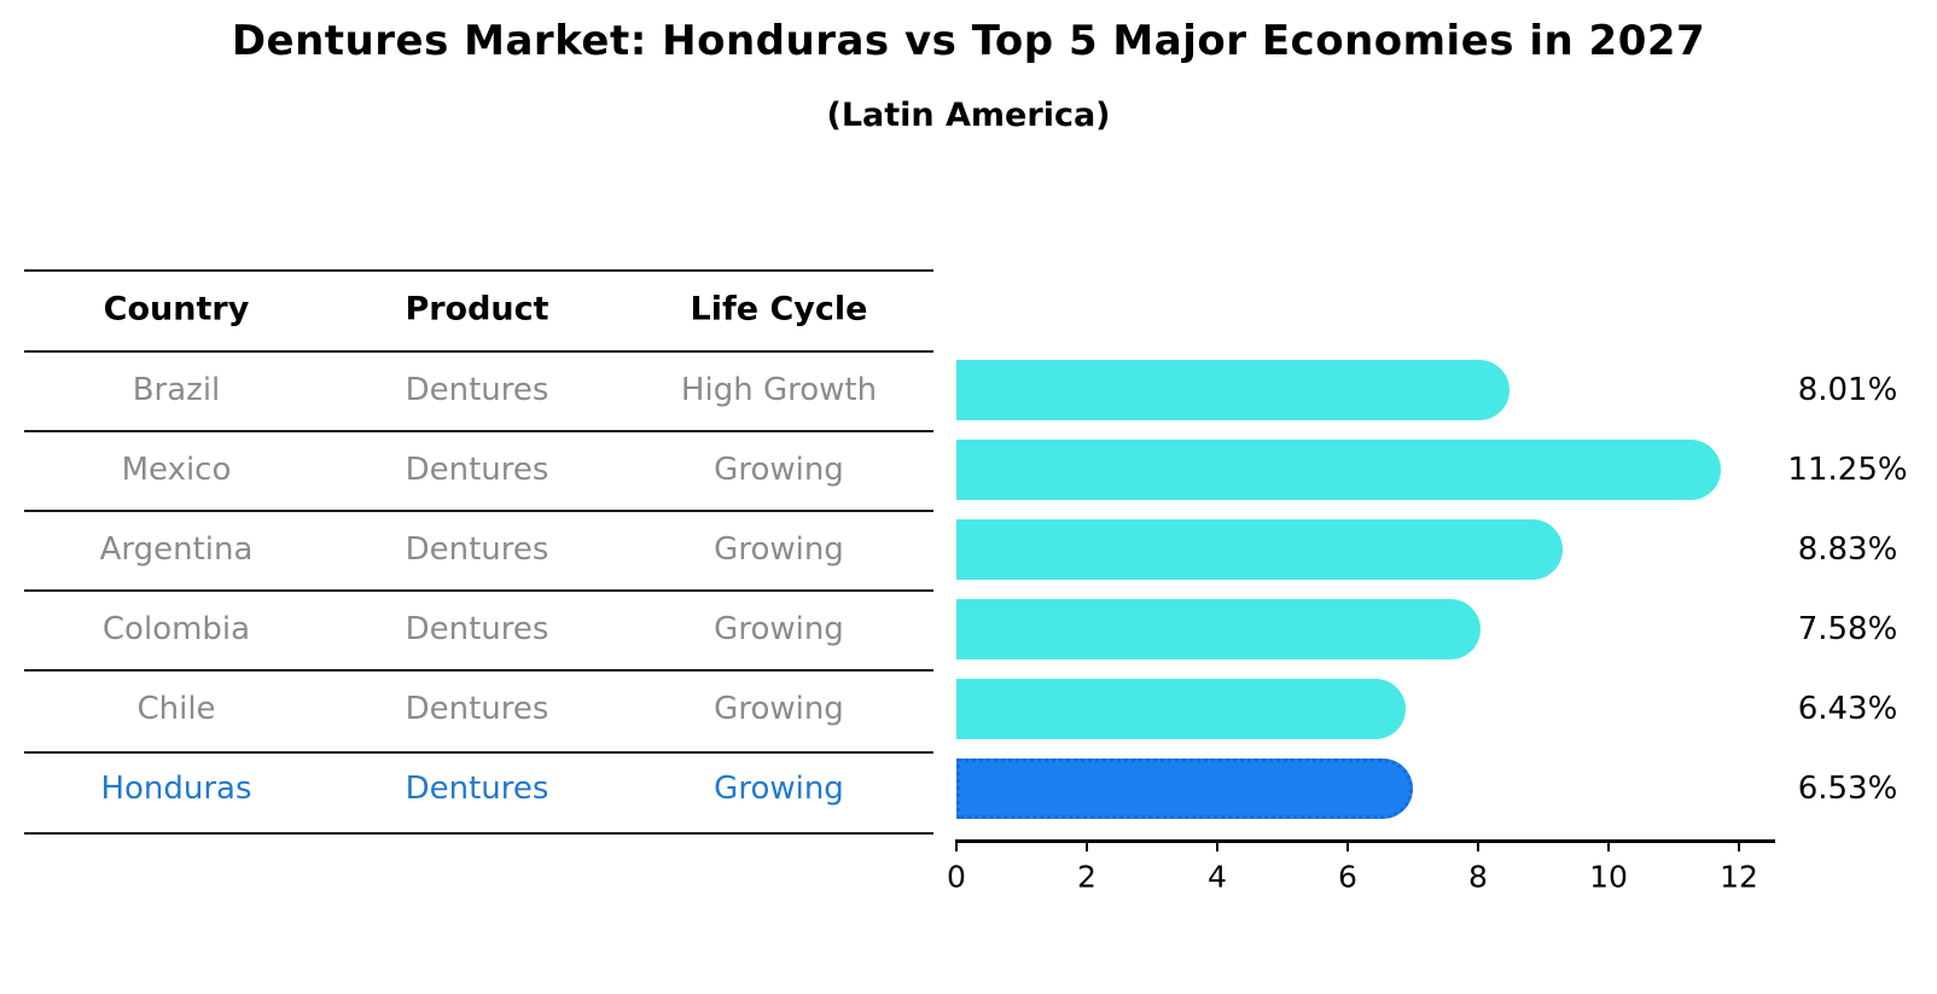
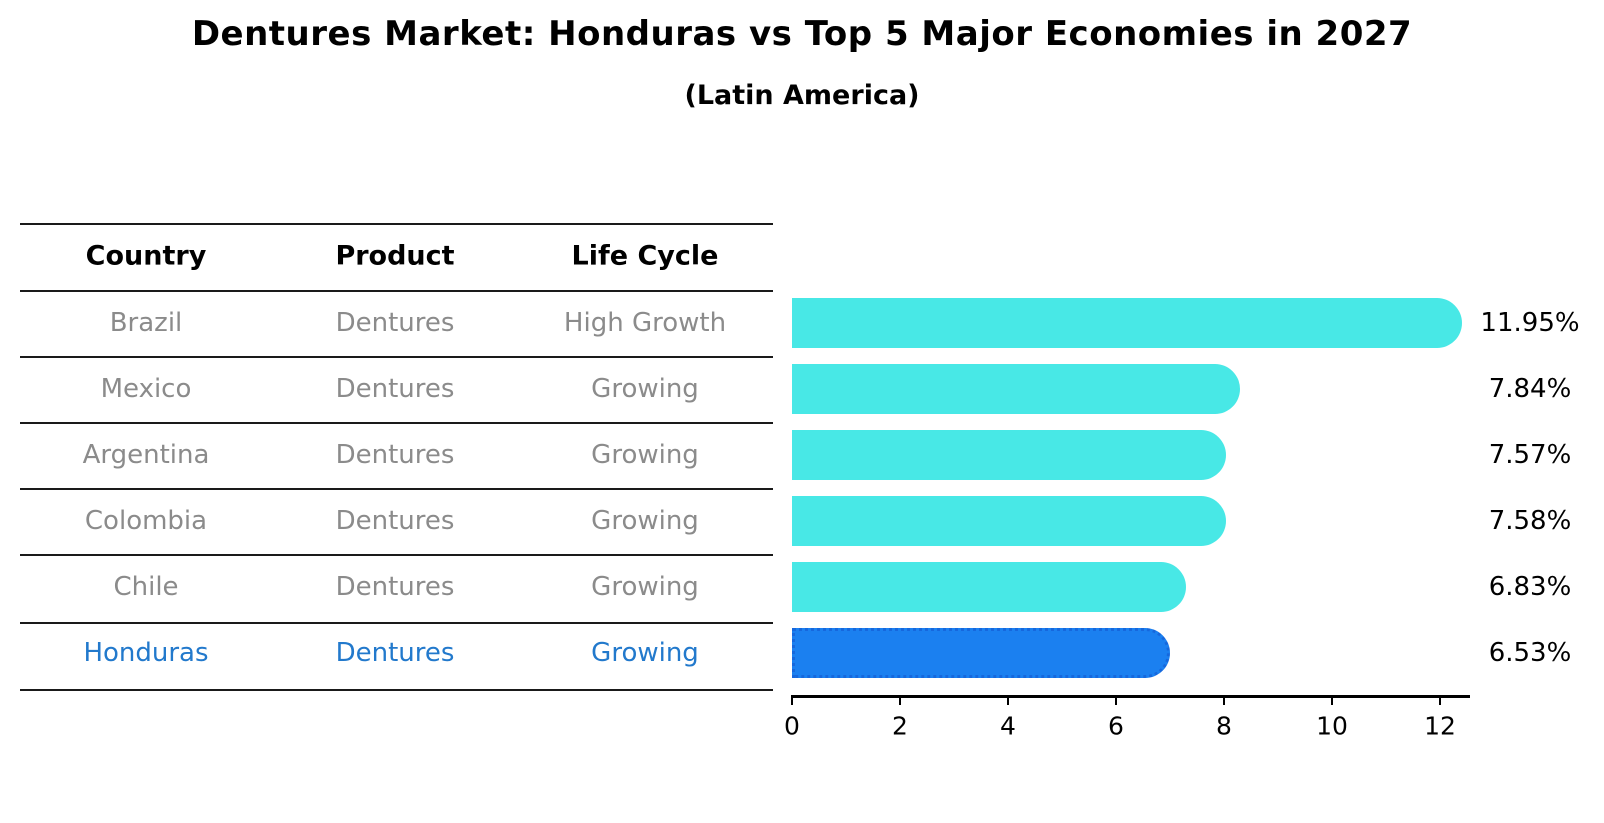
Brazil: 8.01% -> 11.95%
Mexico: 11.25% -> 7.84%
Argentina: 8.83% -> 7.57%
Chile: 6.43% -> 6.83%
